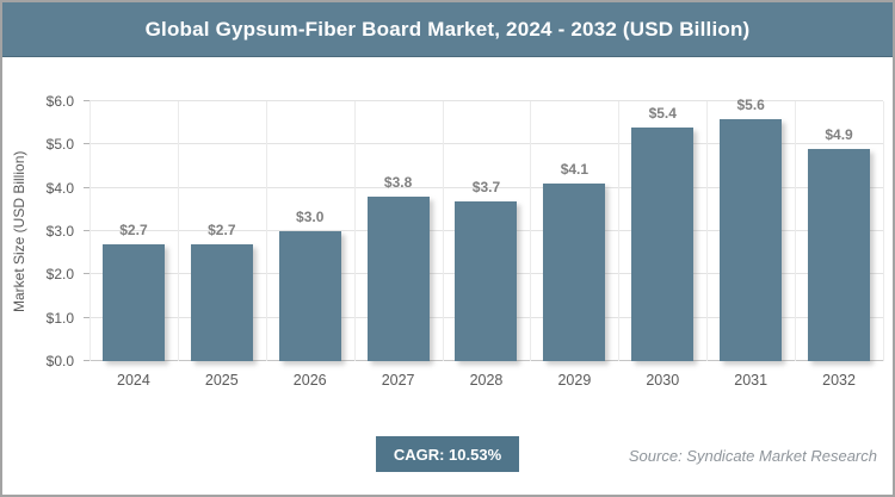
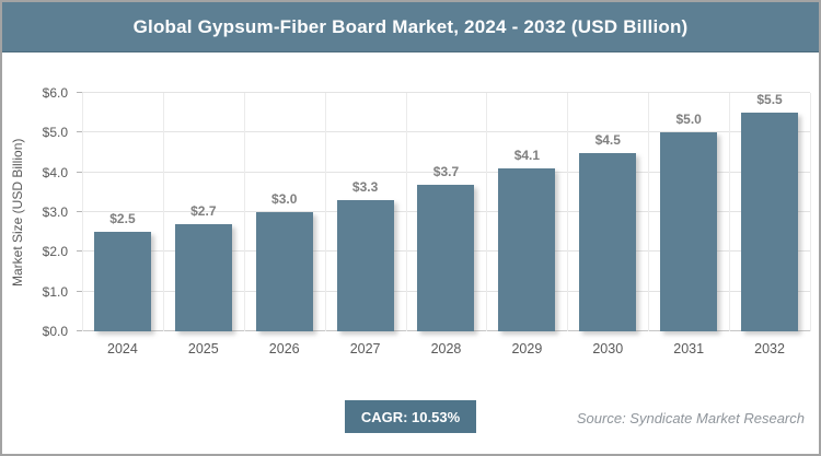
2024: $2.7 -> $2.5
2027: $3.8 -> $3.3
2030: $5.4 -> $4.5
2031: $5.6 -> $5.0
2032: $4.9 -> $5.5
